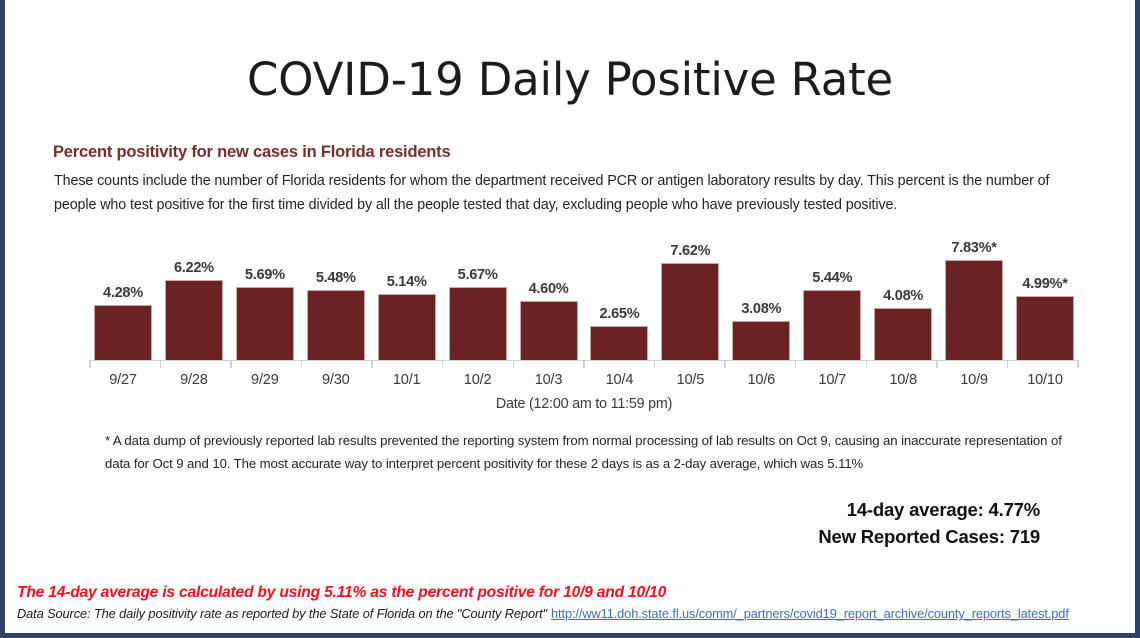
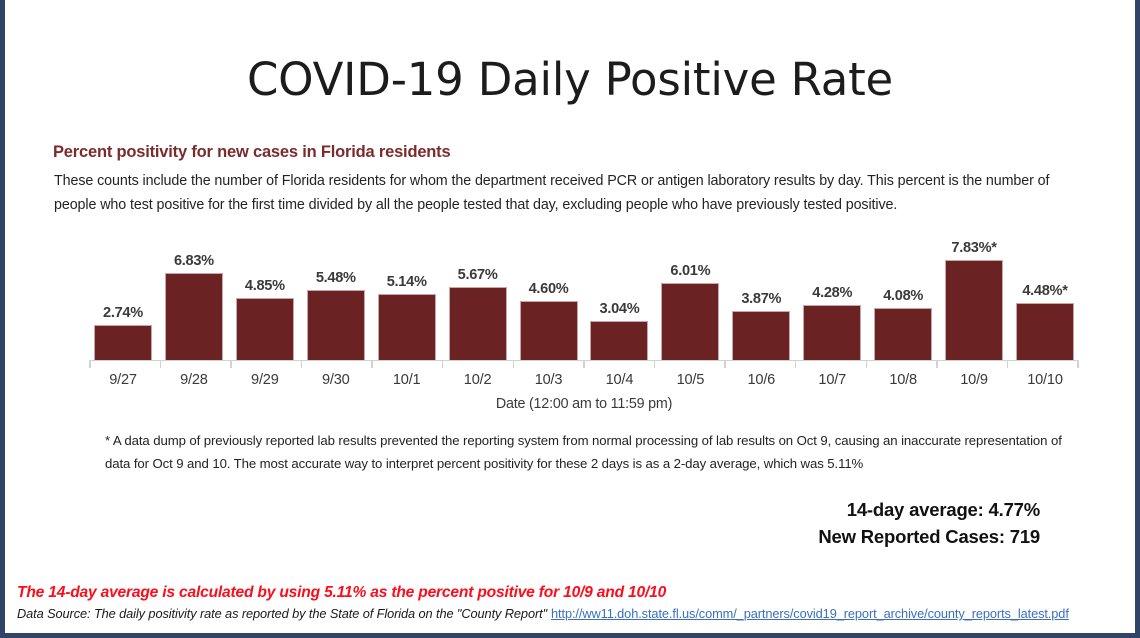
9/27: 4.28% -> 2.74%
9/28: 6.22% -> 6.83%
9/29: 5.69% -> 4.85%
10/4: 2.65% -> 3.04%
10/5: 7.62% -> 6.01%
10/6: 3.08% -> 3.87%
10/7: 5.44% -> 4.28%
10/10: 4.99 -> 4.48
